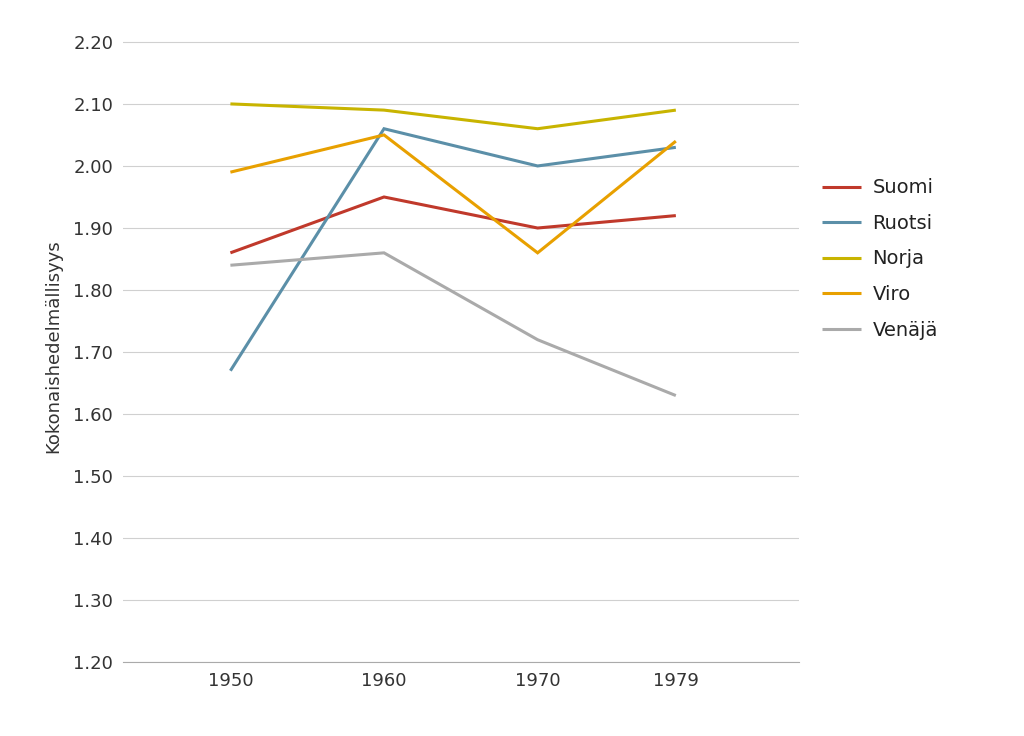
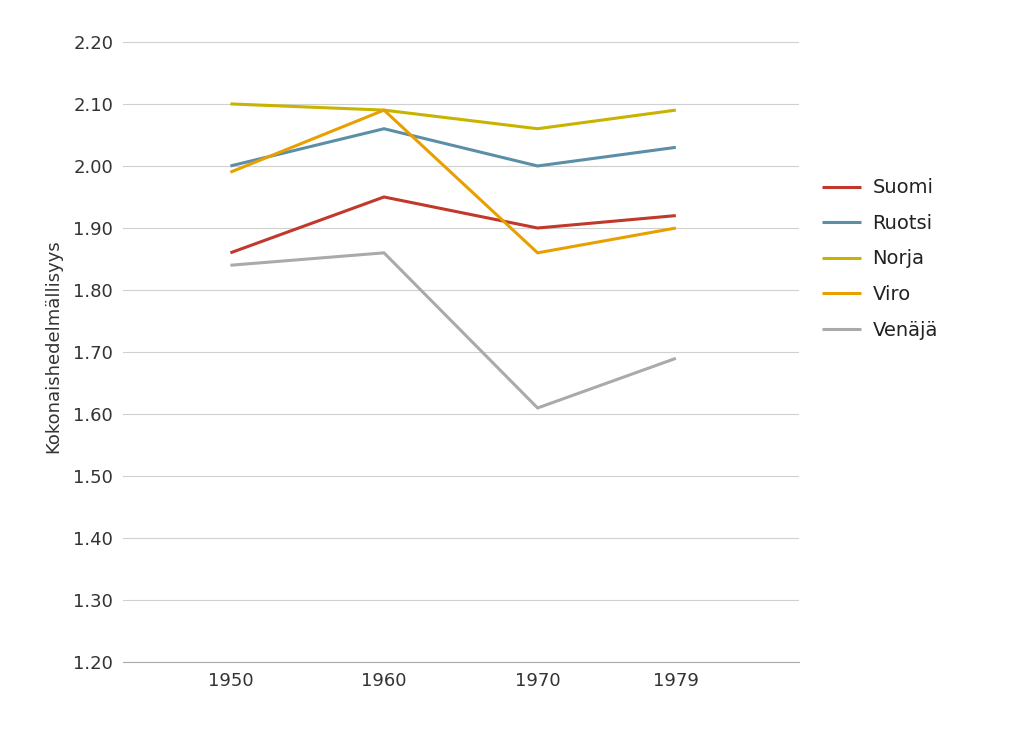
Ruotsi/1950: 1.67 -> 2.00
Viro/1960: 2.05 -> 2.09
Venäjä/1970: 1.72 -> 1.61
Viro/1979: 2.04 -> 1.90
Venäjä/1979: 1.63 -> 1.69
